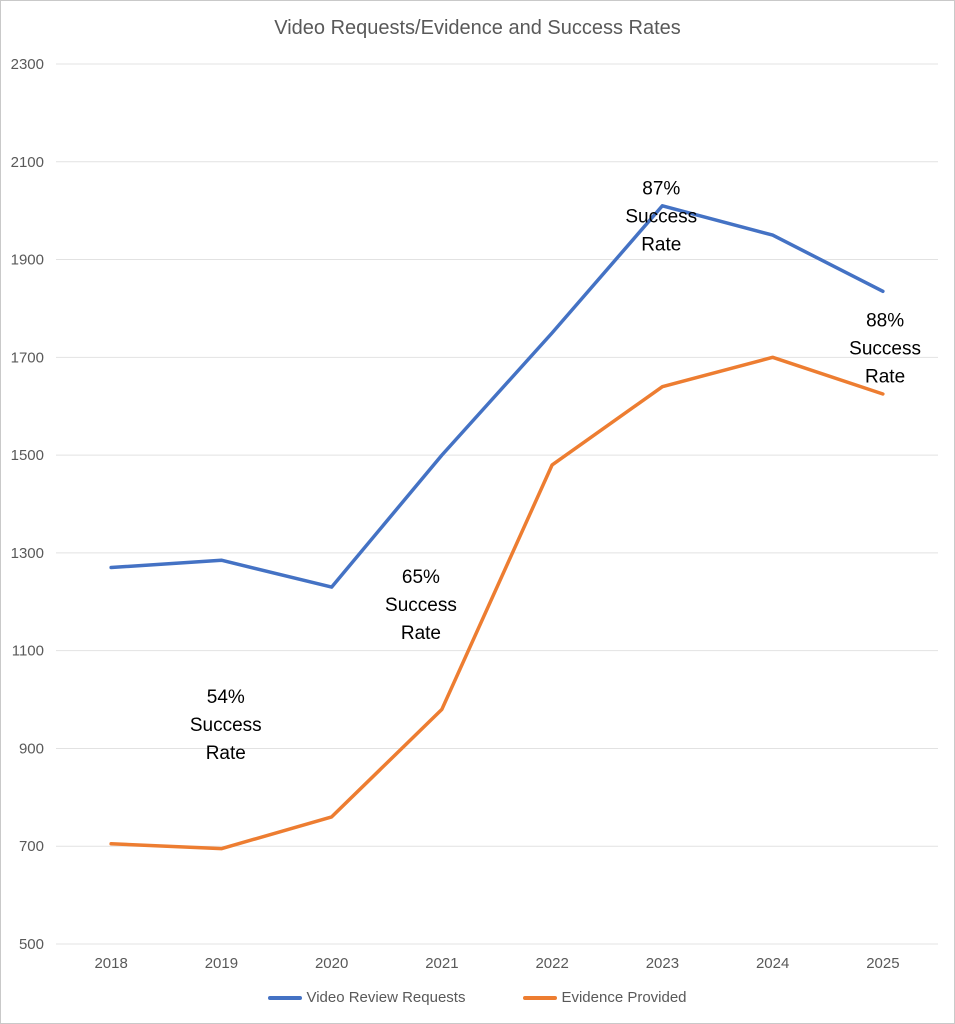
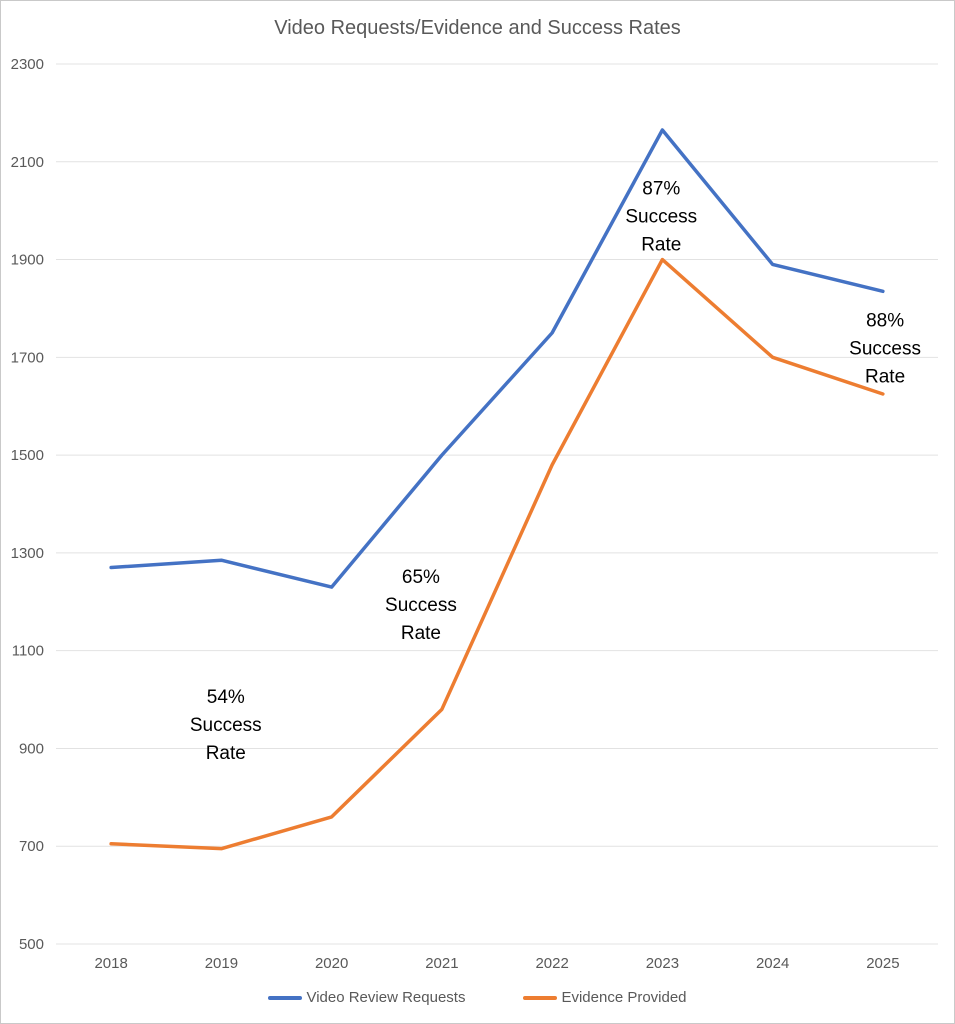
Video Review Requests/2023: 2010 -> 2160
Evidence Provided/2023: 1640 -> 1900
Video Review Requests/2024: 1950 -> 1890
